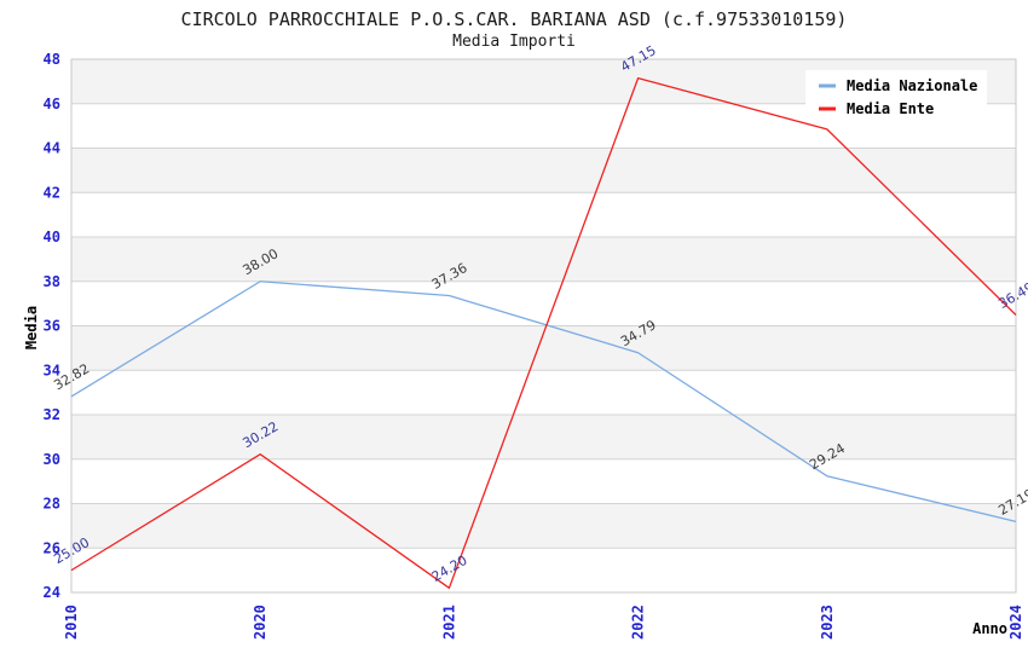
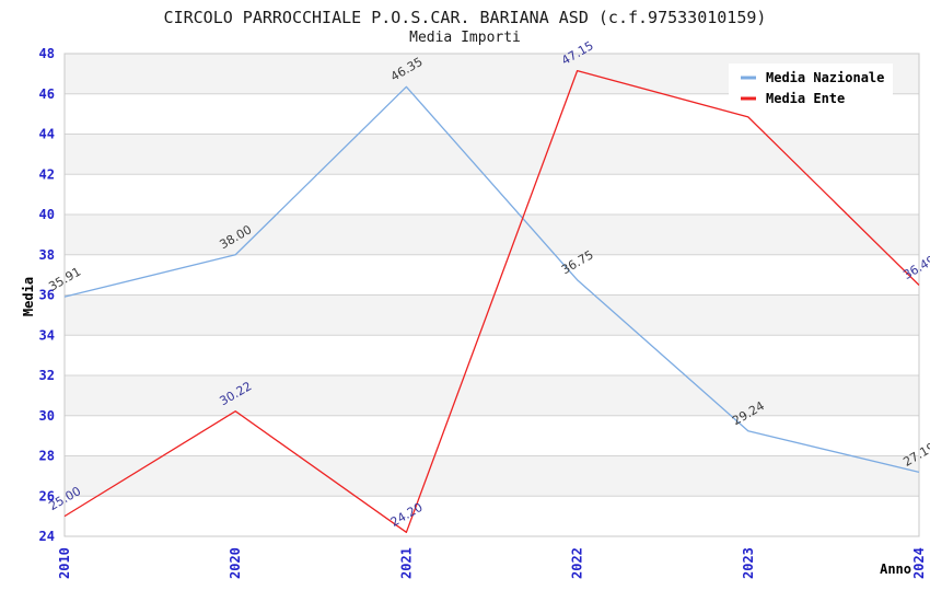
Media Nazionale/2010: 32.82 -> 35.91
Media Nazionale/2021: 37.36 -> 46.35
Media Nazionale/2022: 34.79 -> 36.75
